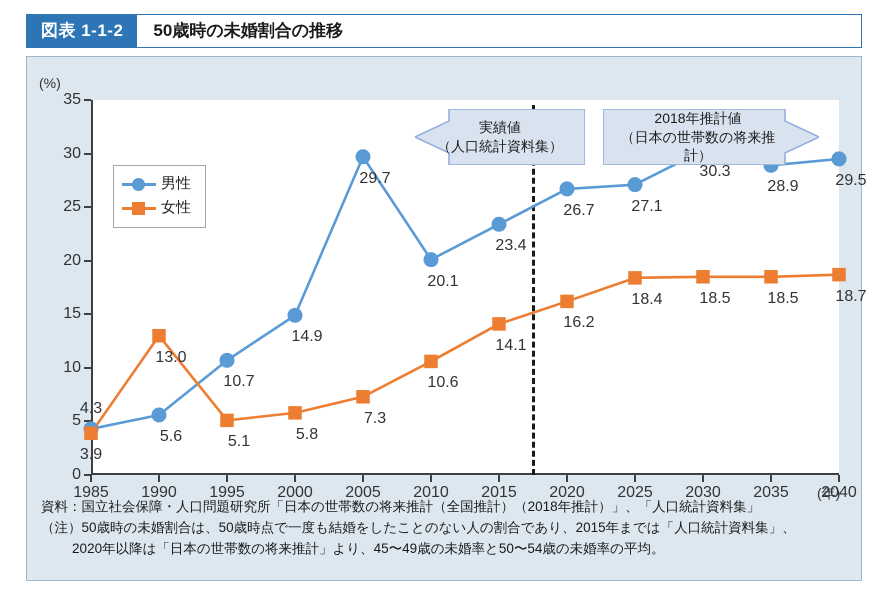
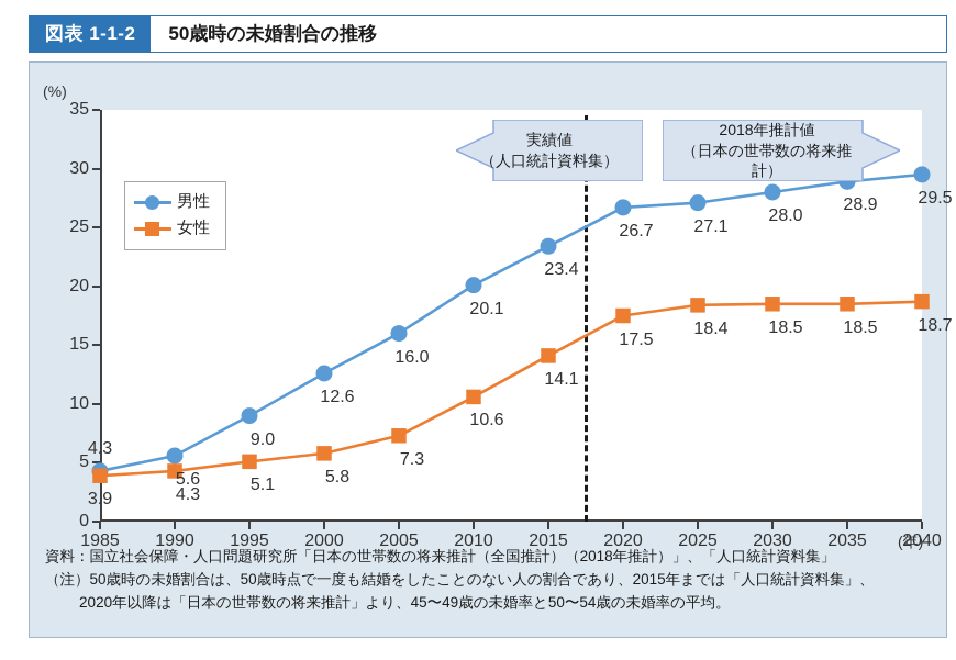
女性/1990: 13.0 -> 4.3
男性/1995: 10.7 -> 9.0
男性/2000: 14.9 -> 12.6
男性/2005: 29.7 -> 16.0
女性/2020: 16.2 -> 17.5
男性/2030: 30.3 -> 28.0
